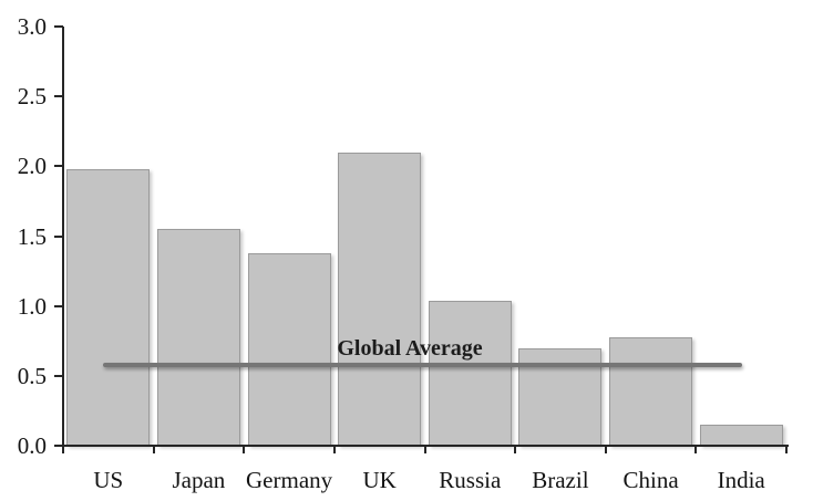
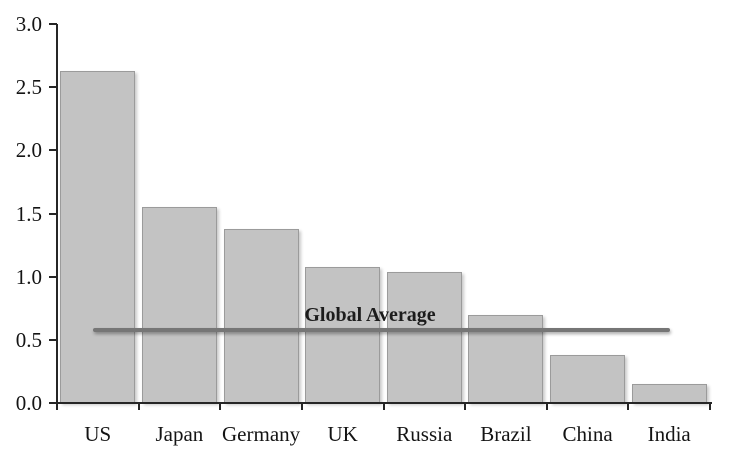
US: 1.98 -> 2.63
UK: 2.10 -> 1.08
China: 0.78 -> 0.38
